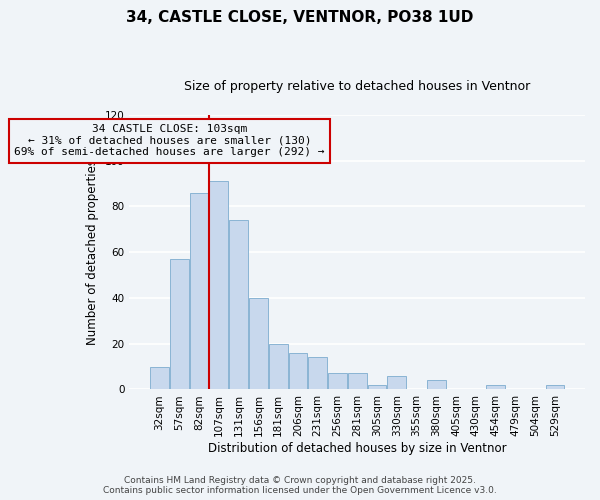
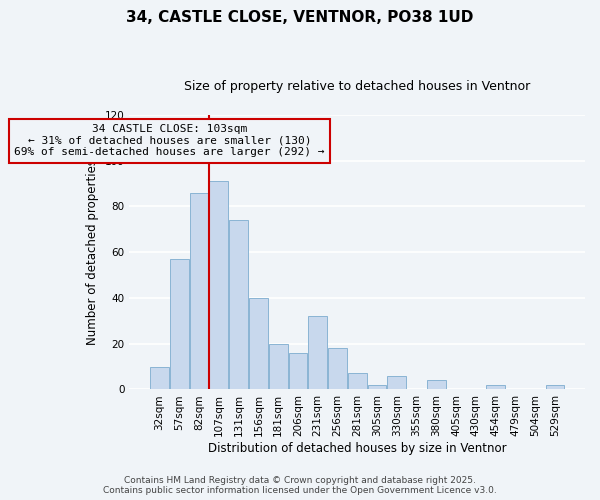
231sqm: 14 -> 32
256sqm: 7 -> 18
